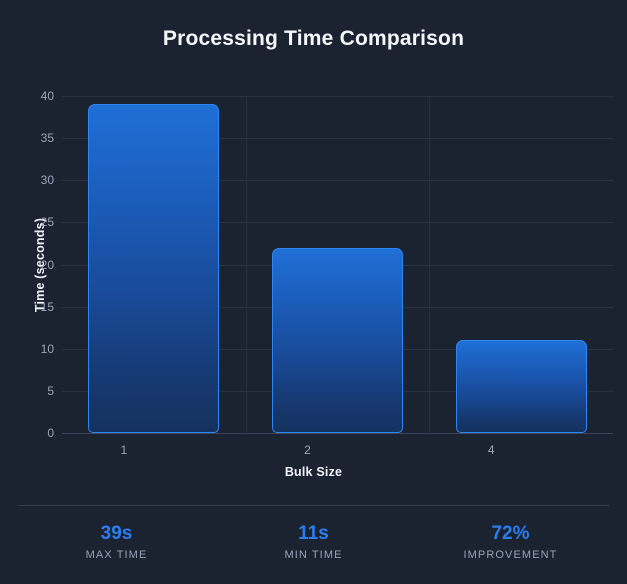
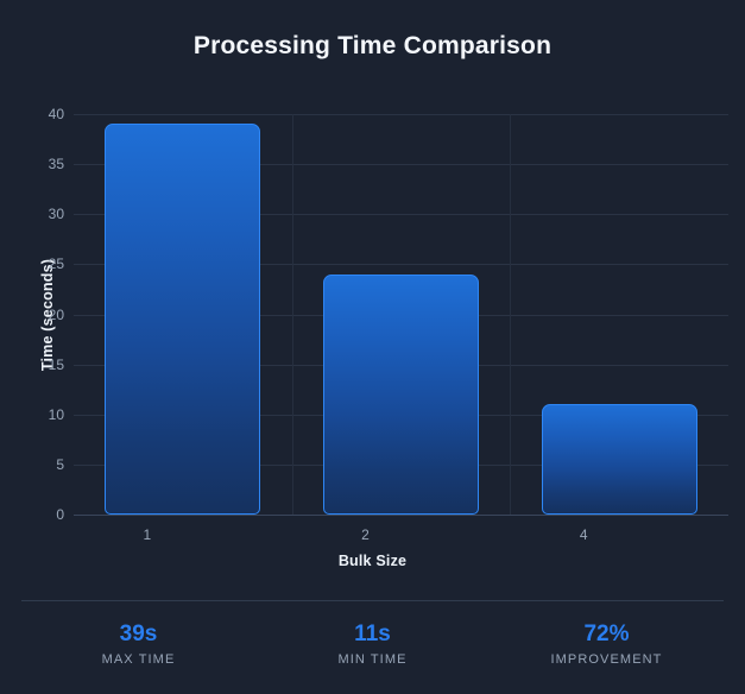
2: 22 -> 24
